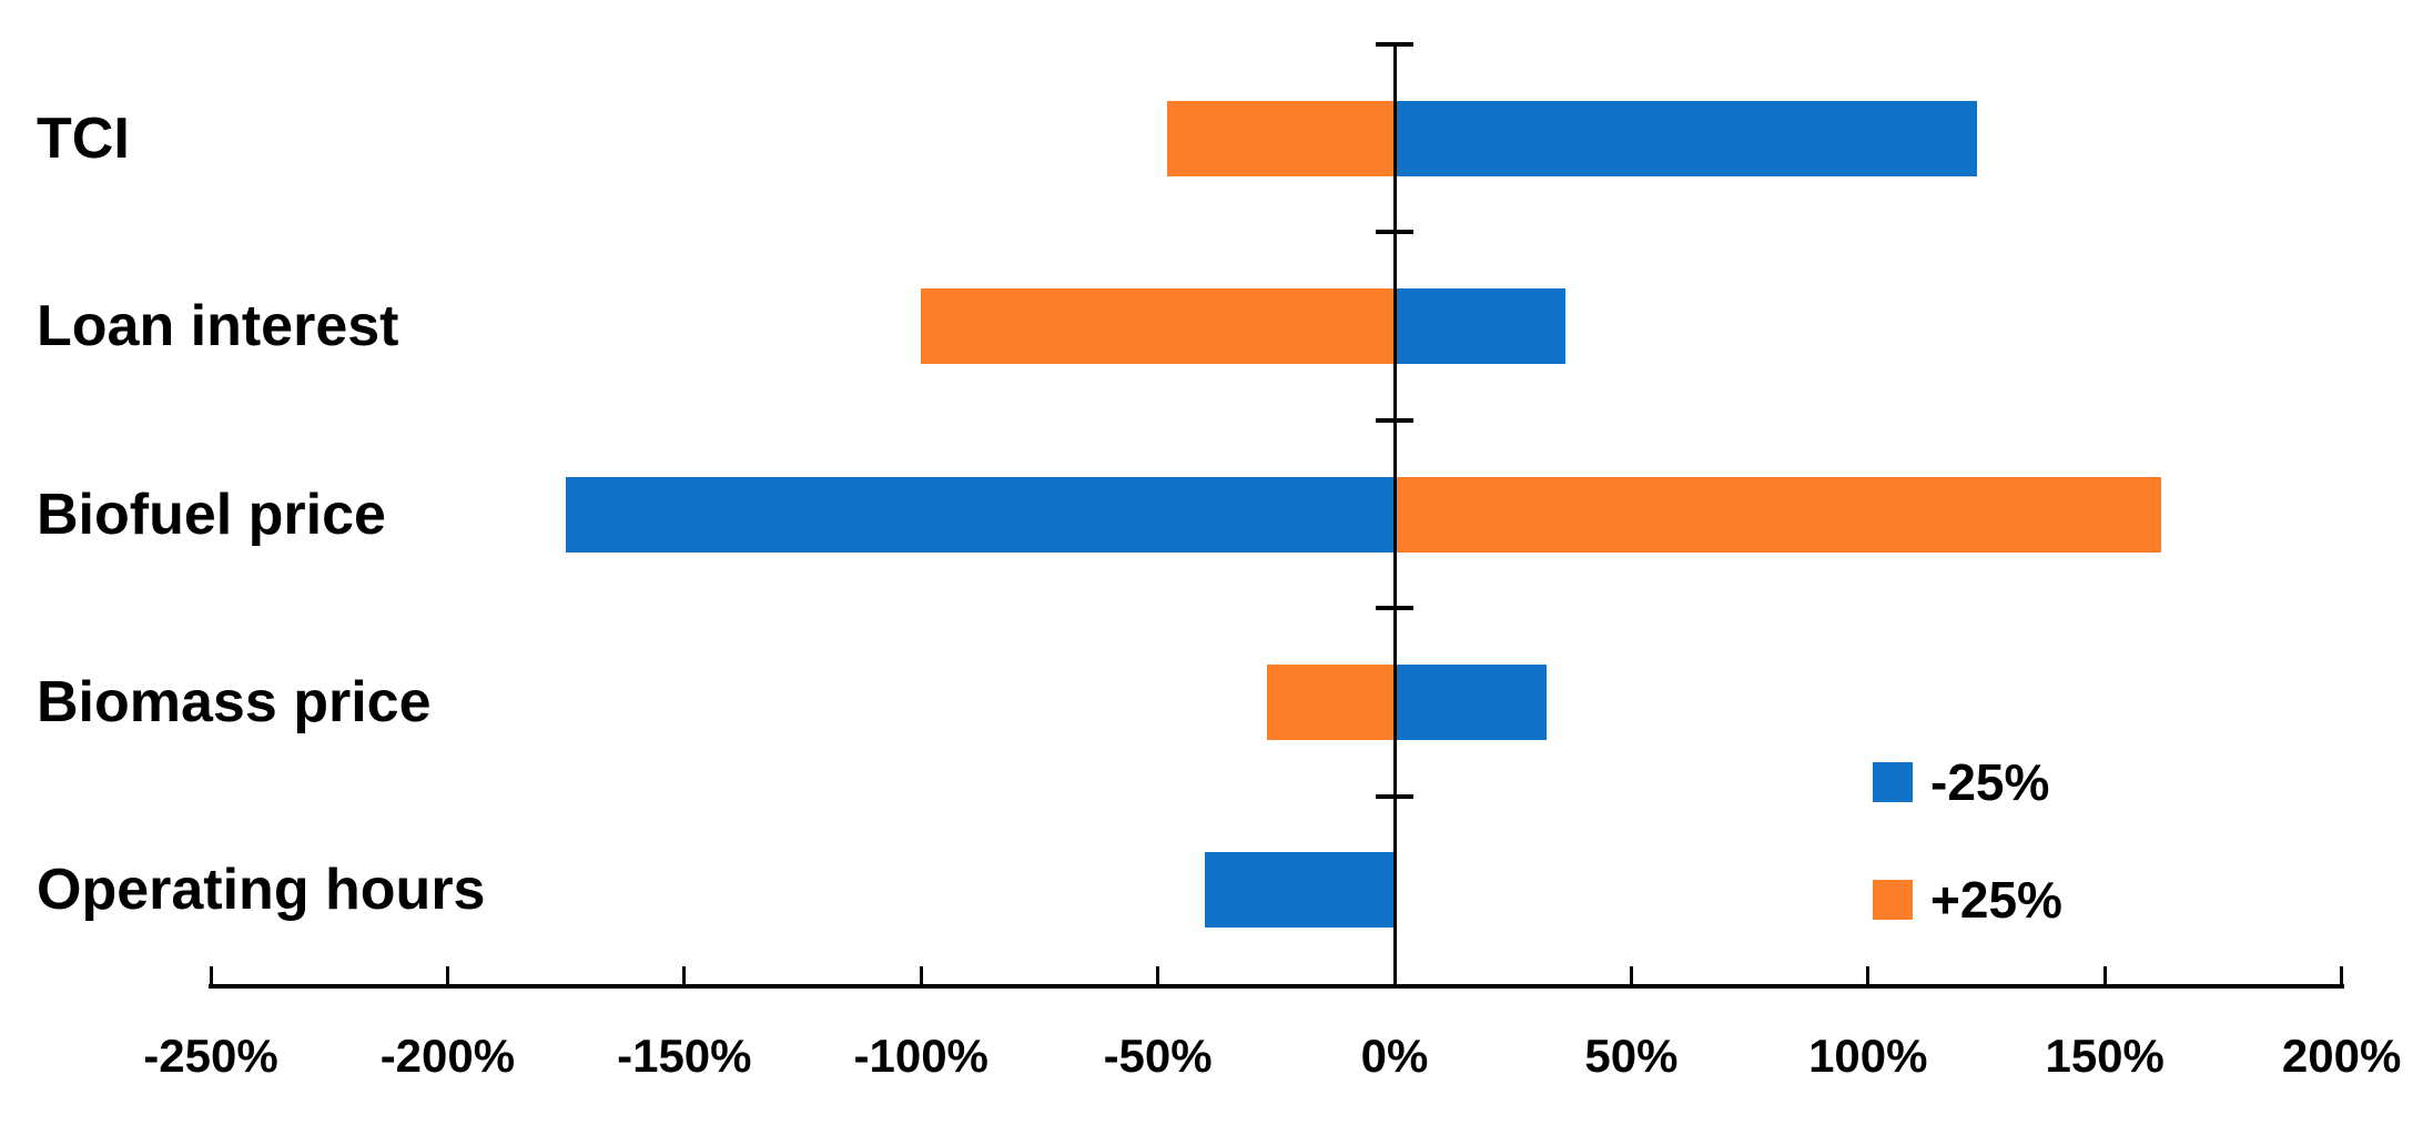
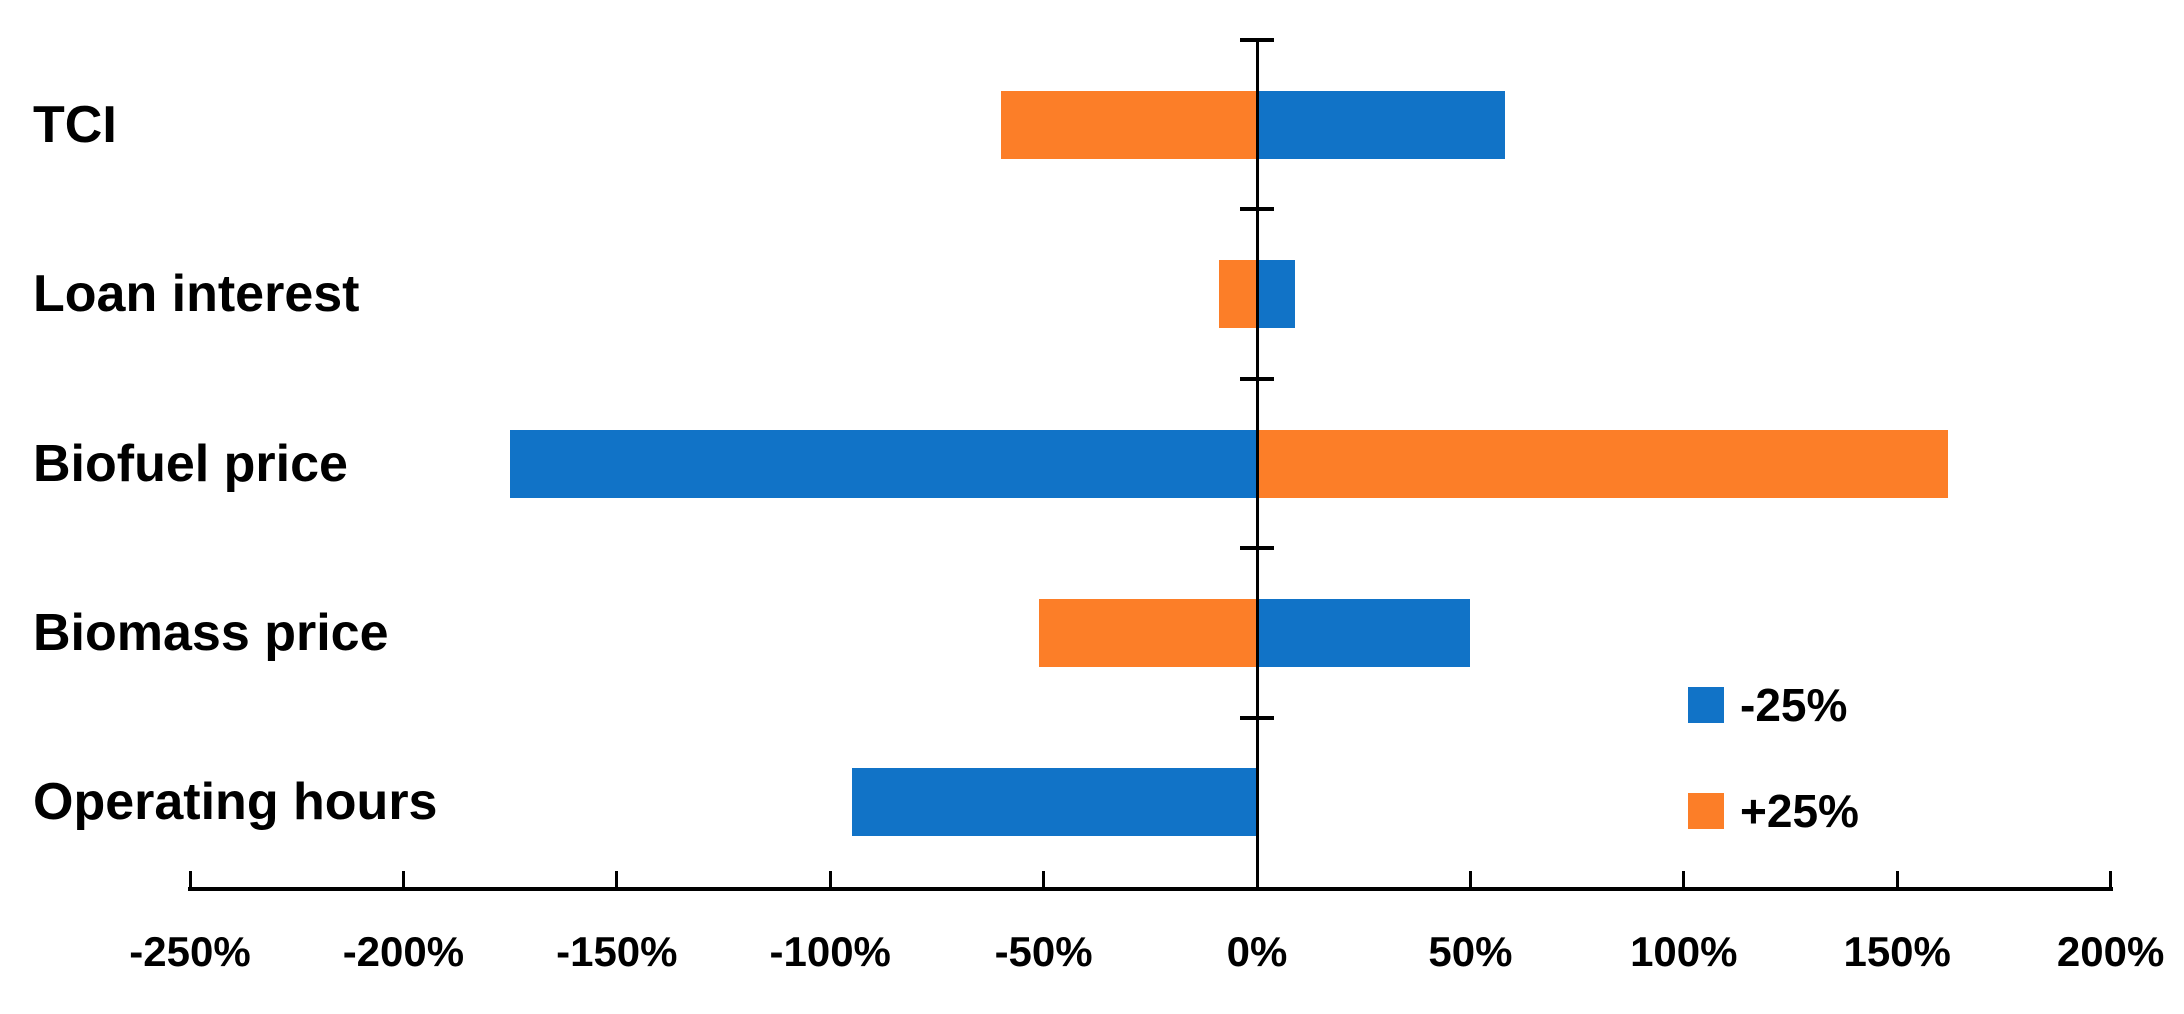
-25%/TCI: 123% -> 58%
+25%/TCI: -48% -> -60%
-25%/Loan interest: 36% -> 9%
+25%/Loan interest: -100% -> -9%
-25%/Biomass price: 32% -> 50%
+25%/Biomass price: -27% -> -51%
-25%/Operating hours: -40% -> -95%
